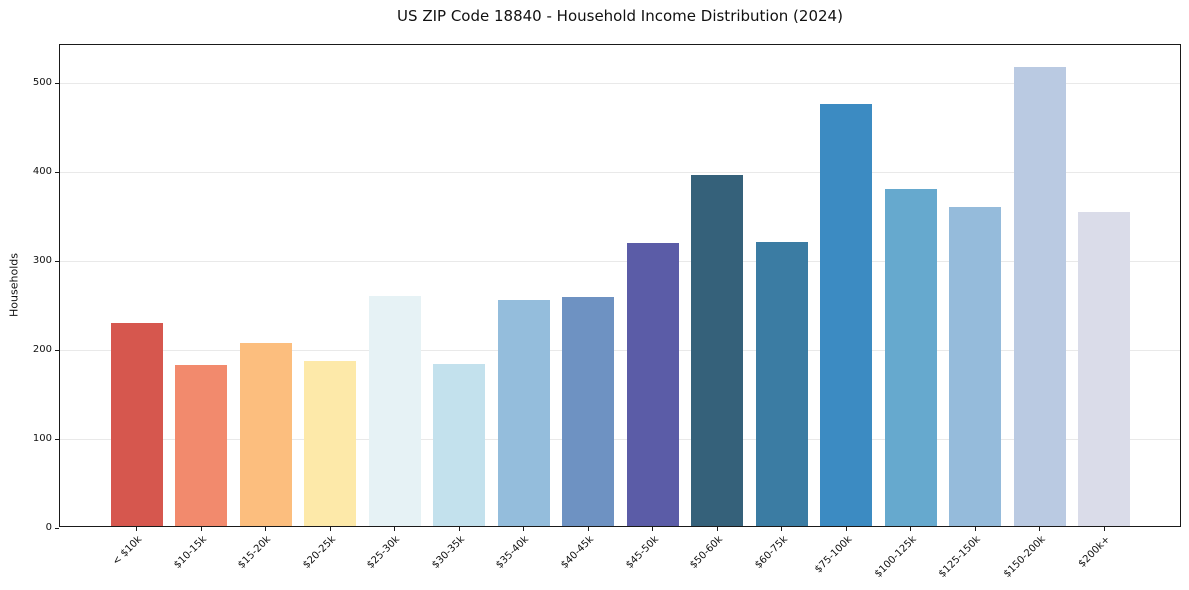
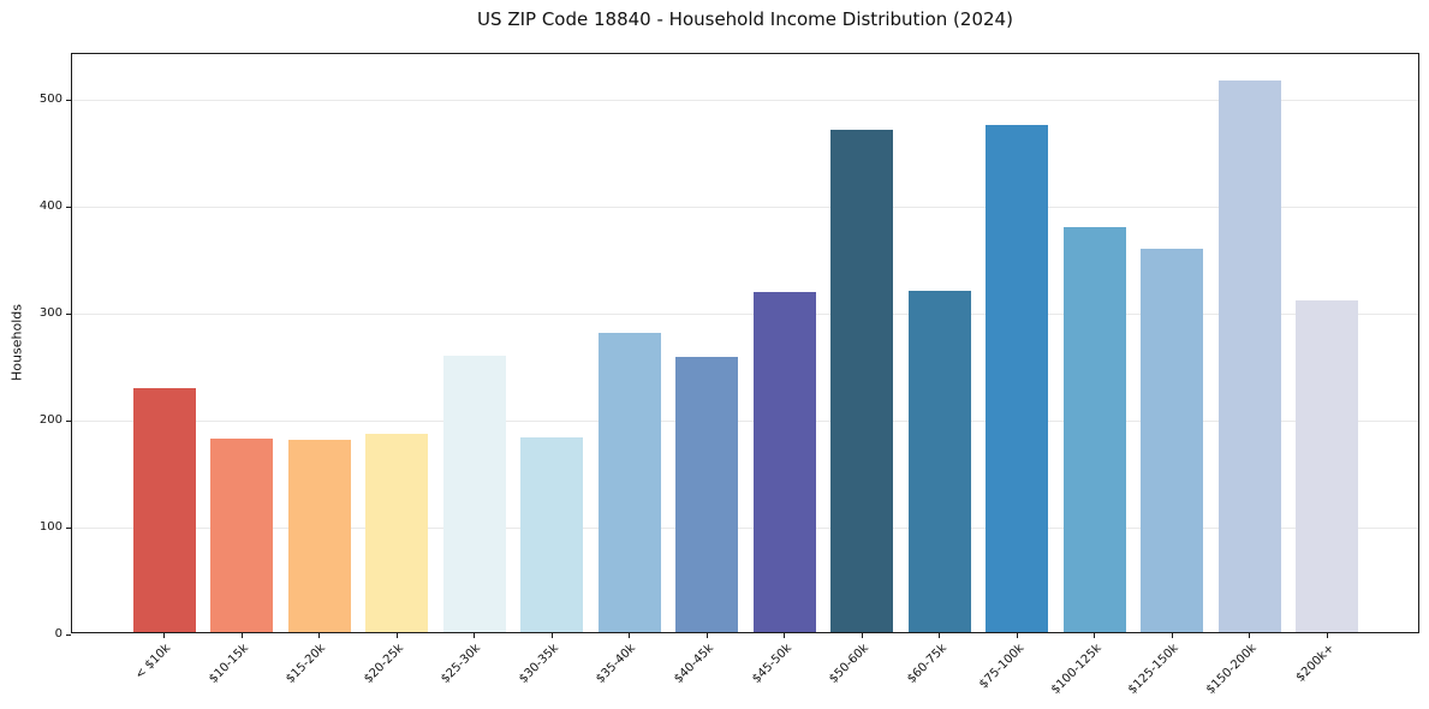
$15-20k: 210 -> 180
$35-40k: 250 -> 280
$50-60k: 400 -> 470
$200k+: 350 -> 310
